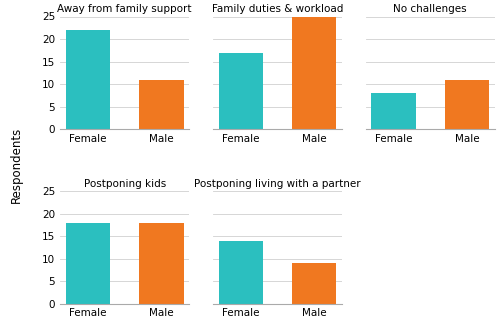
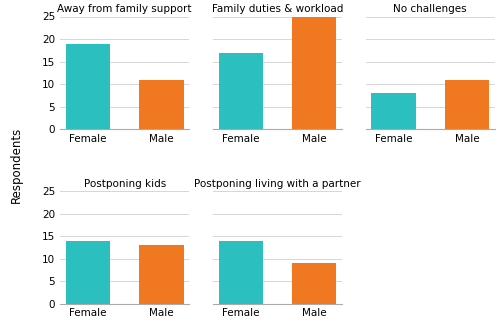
Away from family support/Female: 22 -> 19
Postponing kids/Female: 18 -> 14
Postponing kids/Male: 18 -> 13
